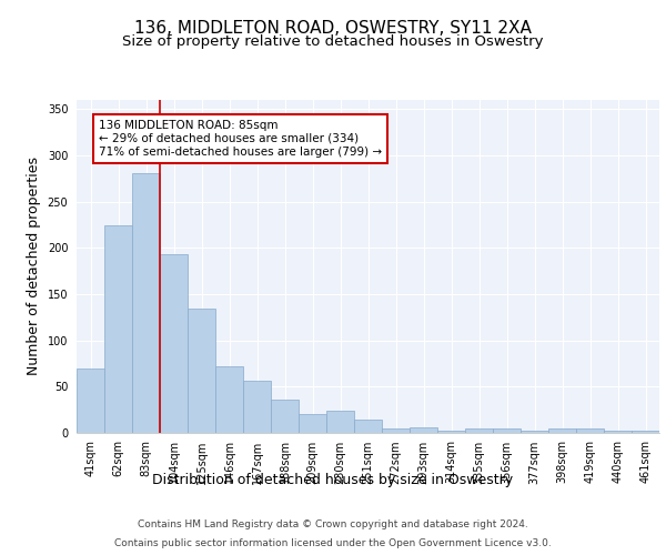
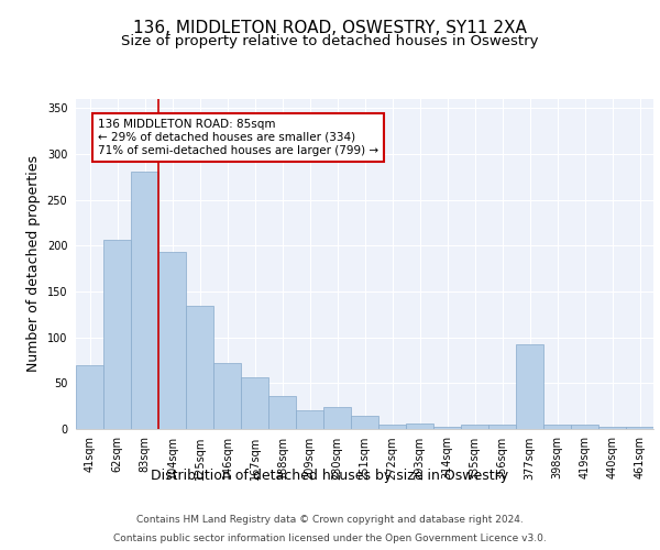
62sqm: 224 -> 206
377sqm: 3 -> 92
